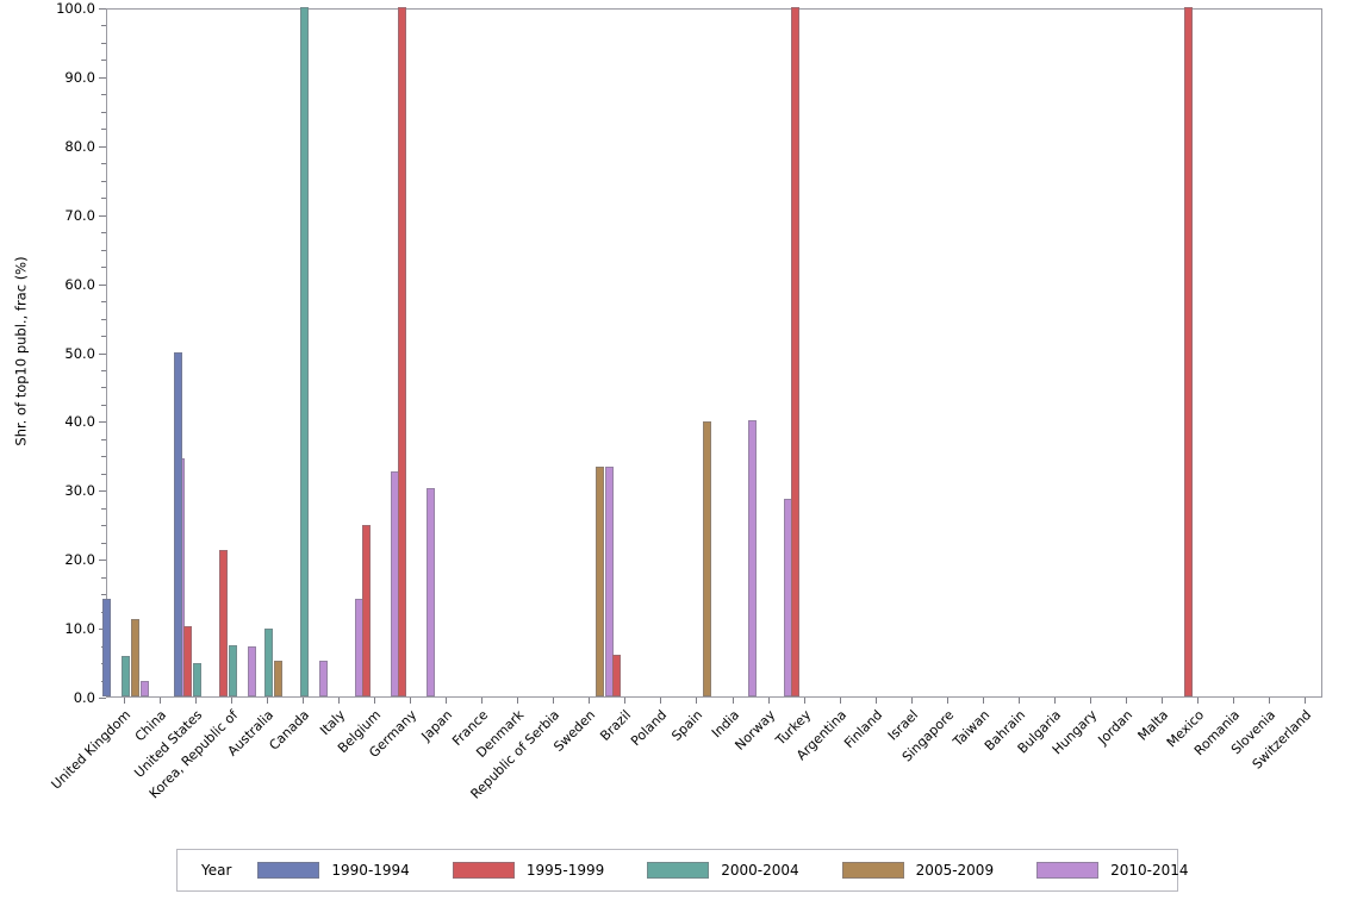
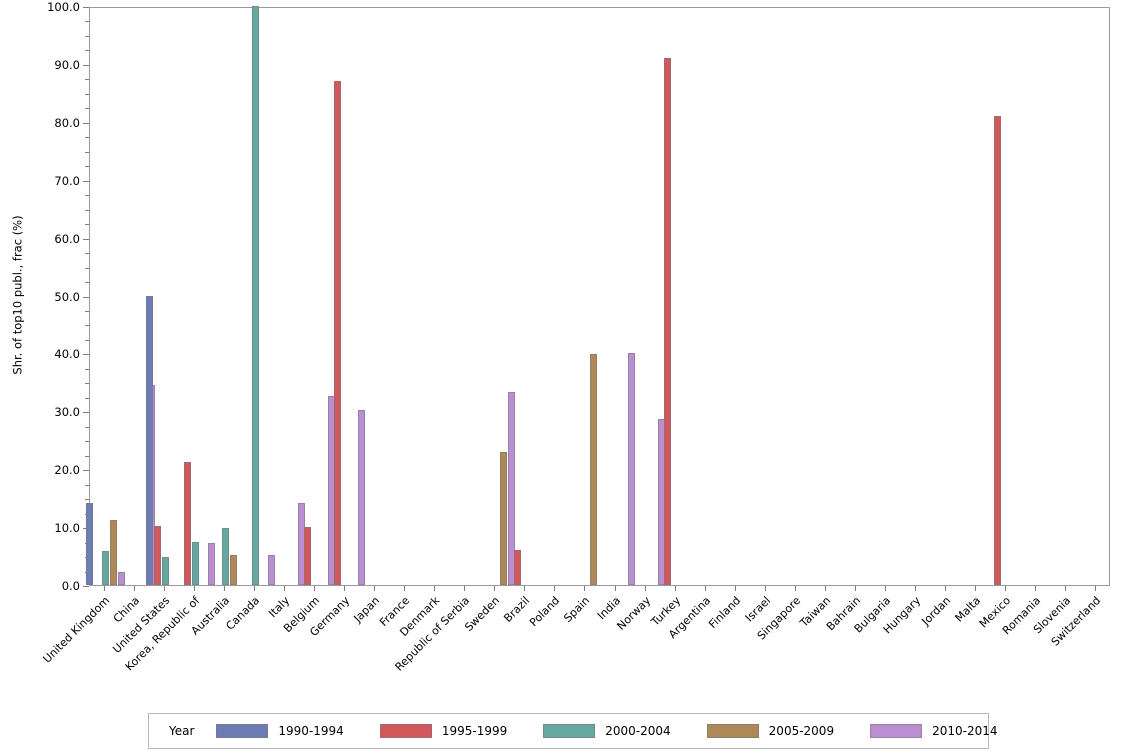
1995-1999/Belgium: 25 -> 10
1995-1999/Germany: 100 -> 87
2005-2009/Sweden: 33 -> 23
1995-1999/Turkey: 100 -> 91
1995-1999/Mexico: 100 -> 81
